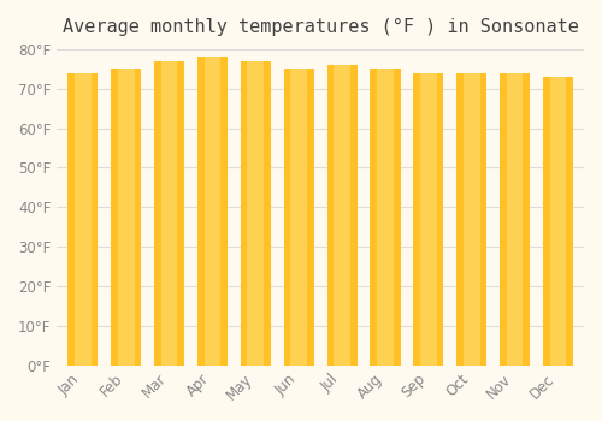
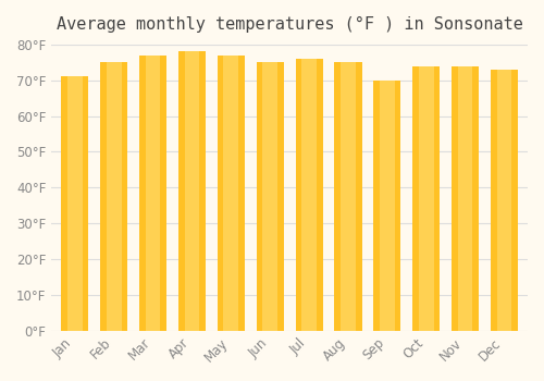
Jan: 74°F -> 71°F
Sep: 74°F -> 70°F
